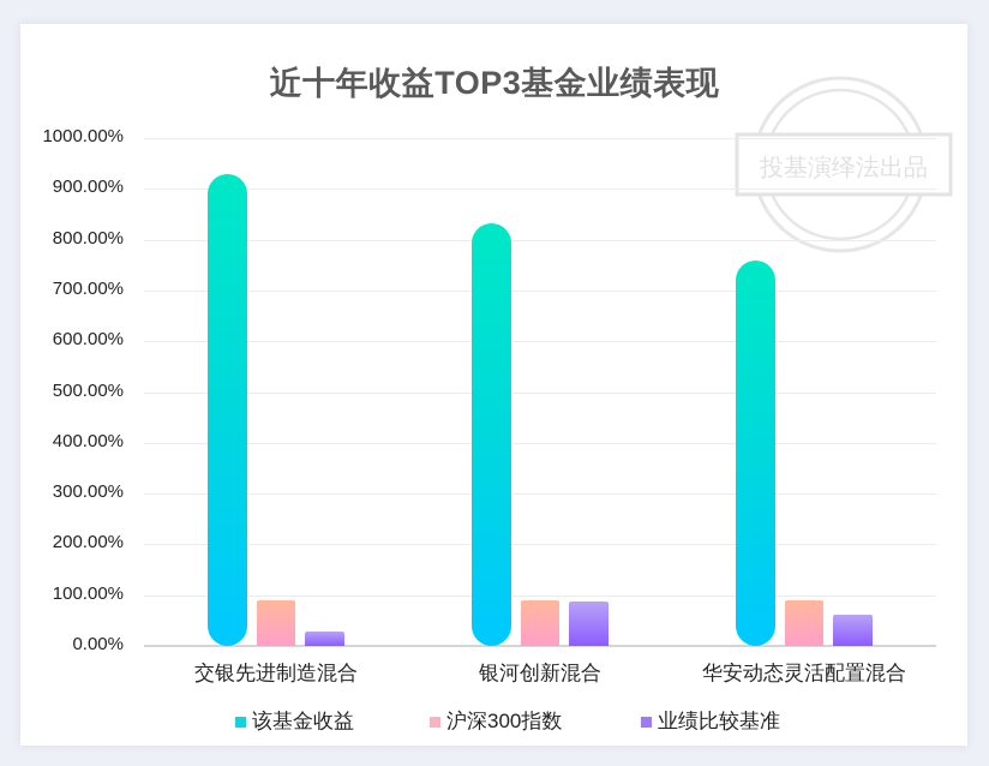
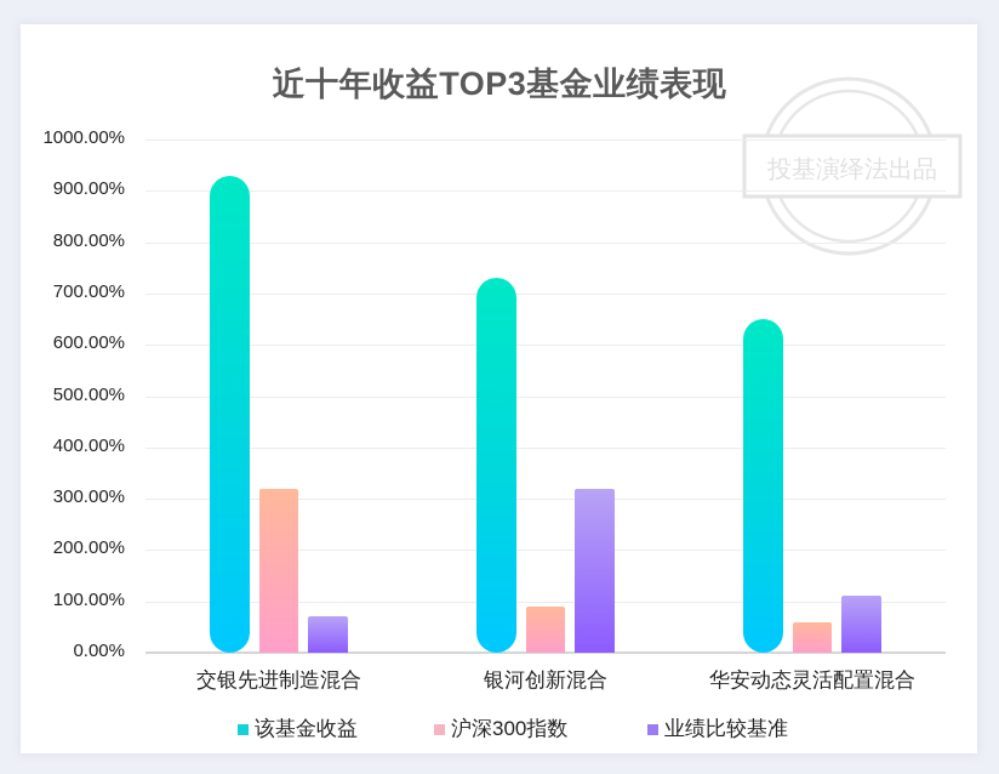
沪深300指数/交银先进制造混合: 90% -> 320%
业绩比较基准/交银先进制造混合: 30% -> 70%
该基金收益/银河创新混合: 830% -> 730%
业绩比较基准/银河创新混合: 90% -> 320%
该基金收益/华安动态灵活配置混合: 760% -> 650%
沪深300指数/华安动态灵活配置混合: 90% -> 60%
业绩比较基准/华安动态灵活配置混合: 60% -> 110%
